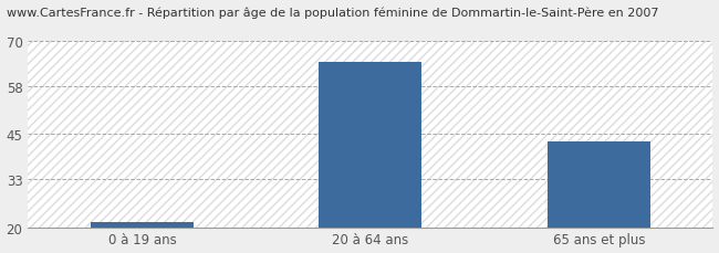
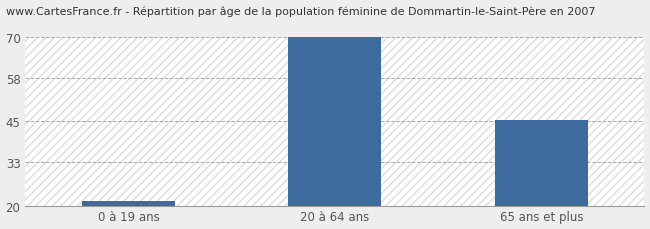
20 à 64 ans: 64.5 -> 70.0
65 ans et plus: 43.0 -> 45.5
